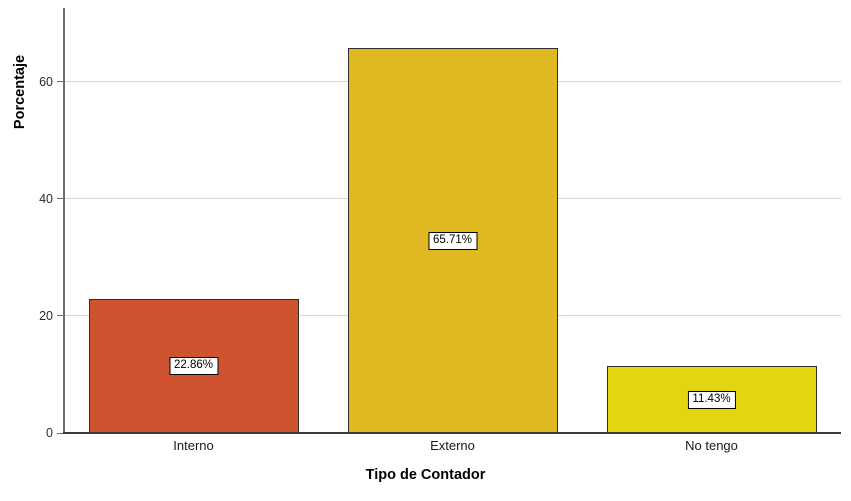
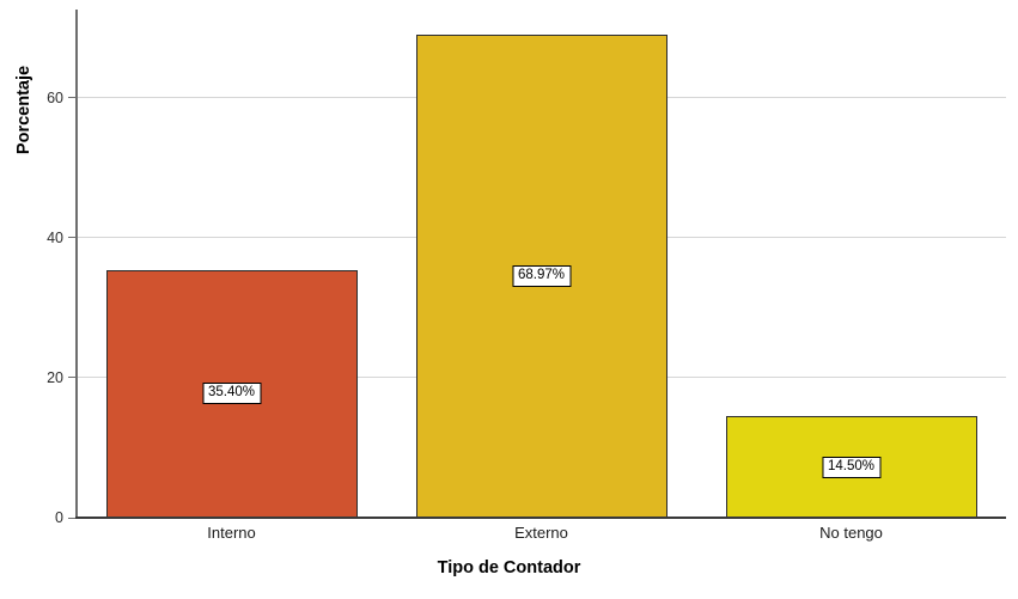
Interno: 22.86% -> 35.40%
Externo: 65.71% -> 68.97%
No tengo: 11.43% -> 14.50%
